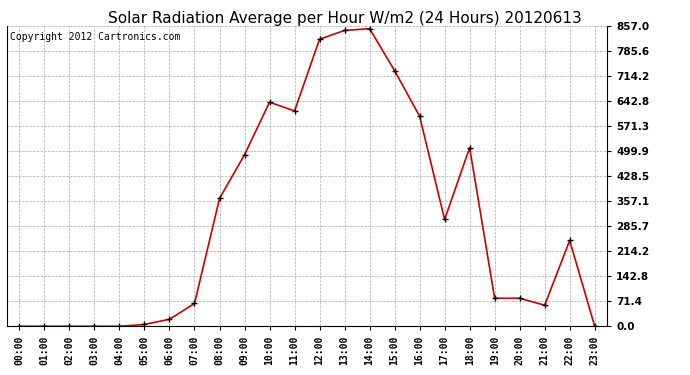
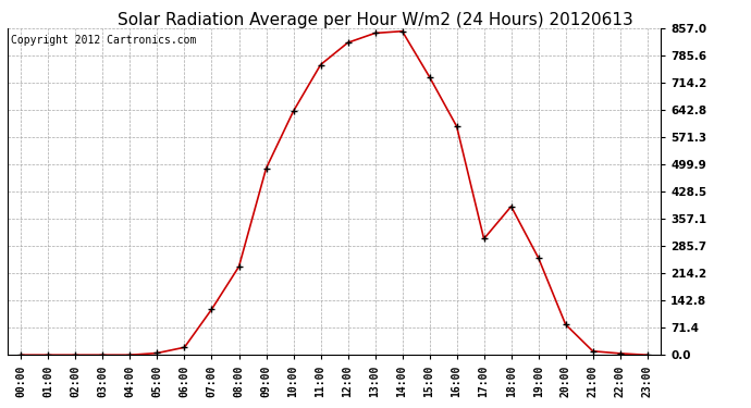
07:00: 65 -> 120
08:00: 365 -> 232
11:00: 615 -> 762
18:00: 510 -> 390
19:00: 80 -> 255
21:00: 60 -> 10
22:00: 245 -> 4
